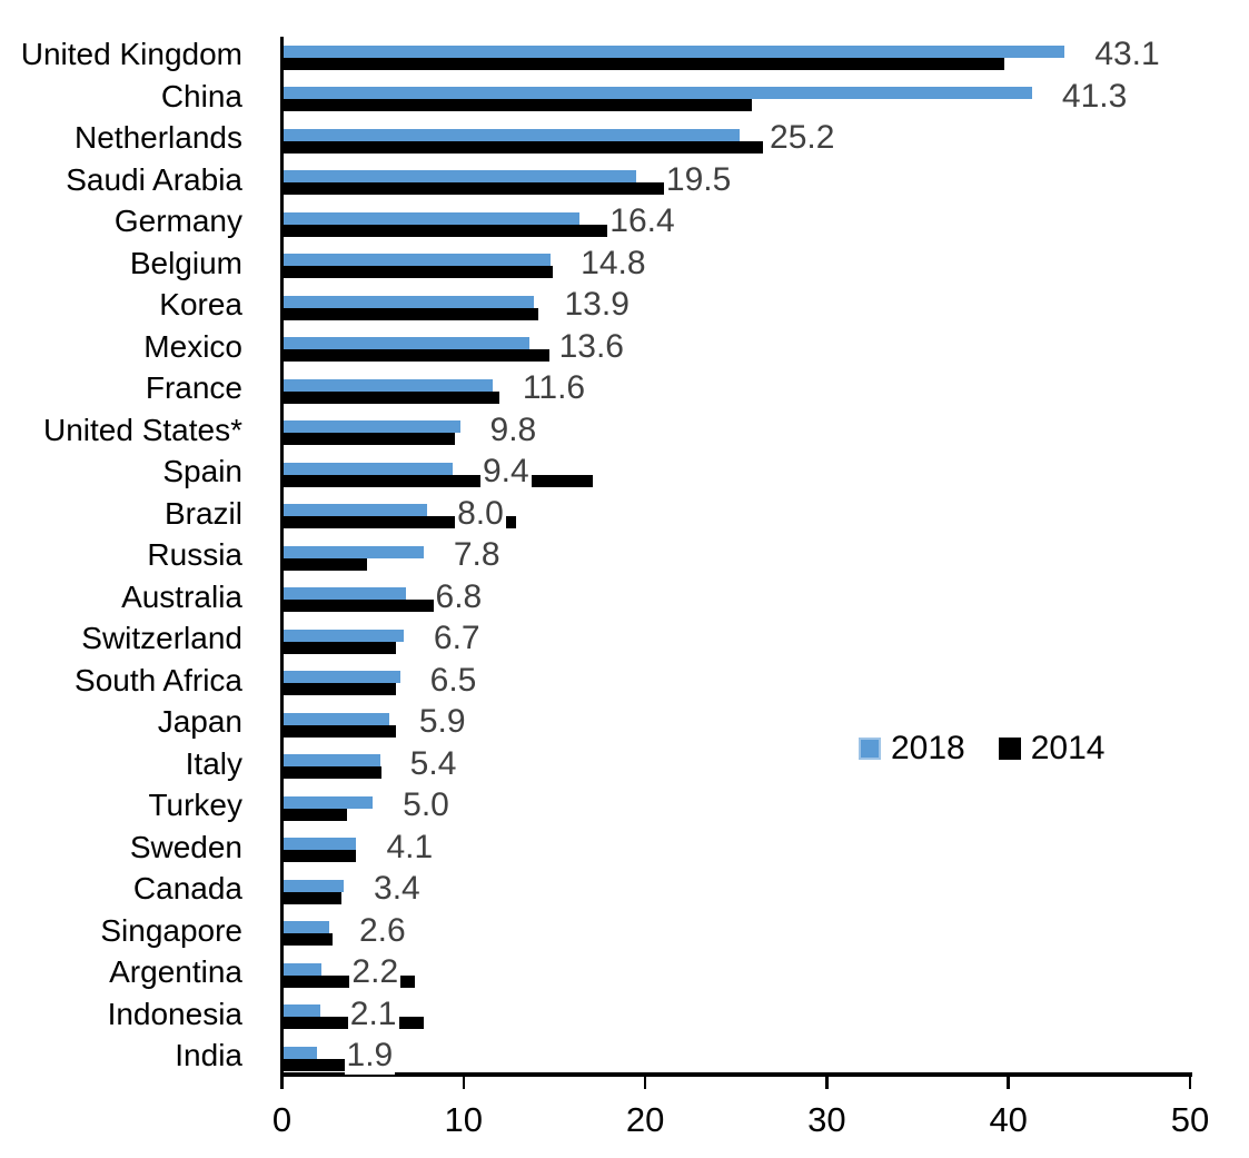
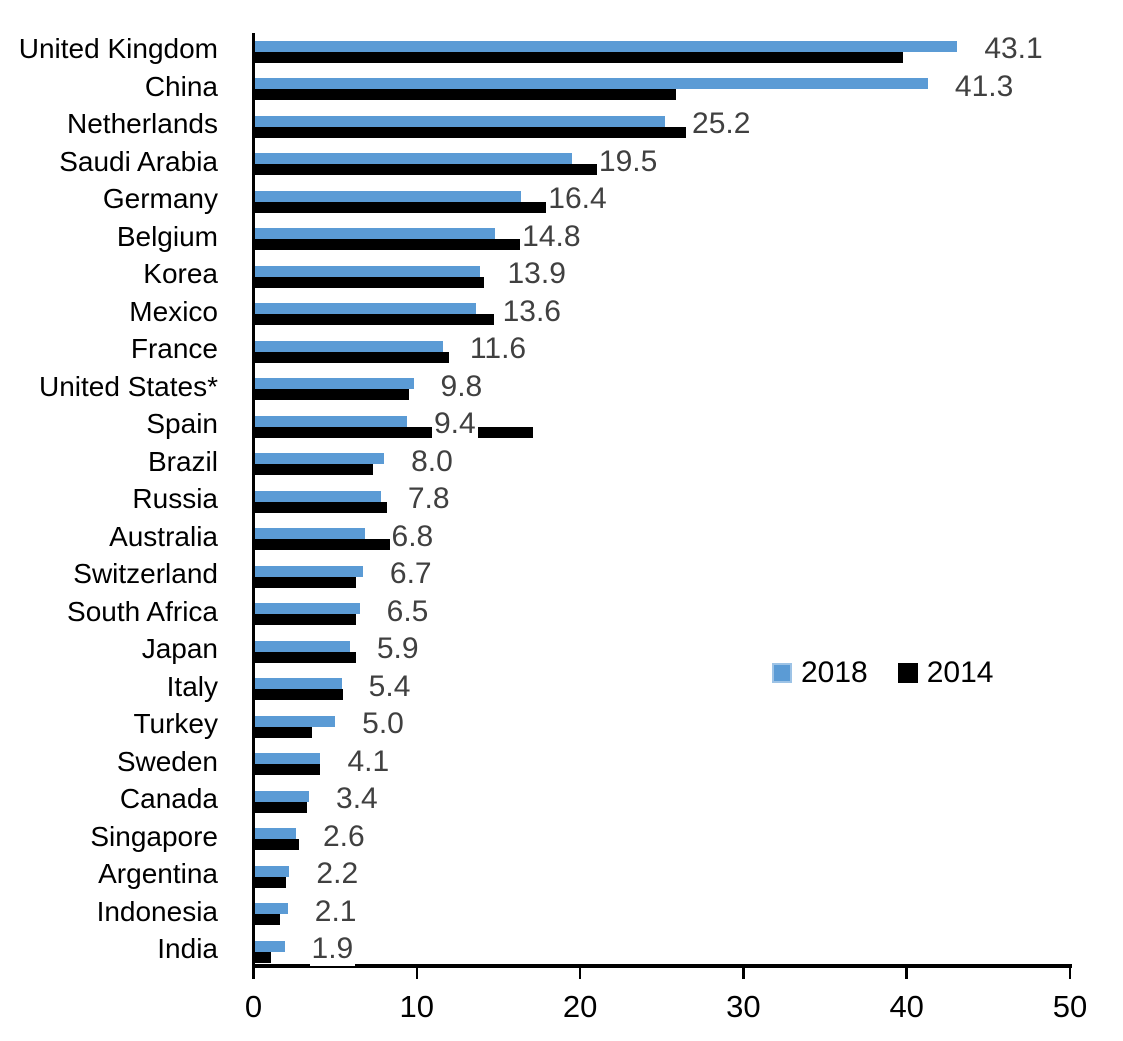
2014/Belgium: 14.9 -> 17.1
2014/Brazil: 12.9 -> 7.3
2014/Russia: 4.7 -> 8.2
2014/Argentina: 7.3 -> 2.0
2014/Indonesia: 7.8 -> 1.6
2014/India: 4.0 -> 1.1
